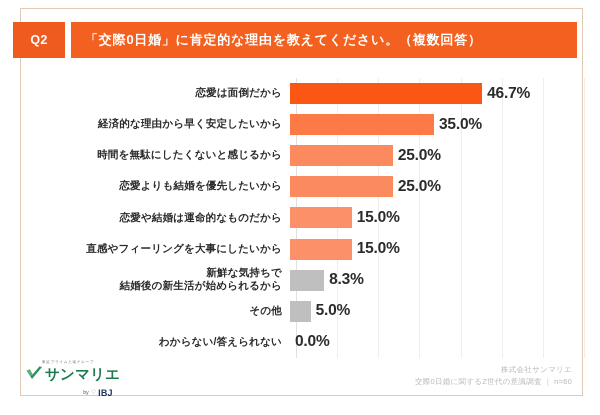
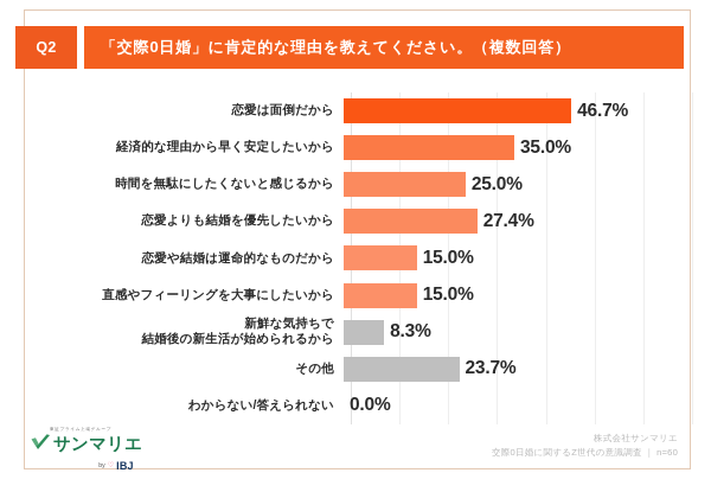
恋愛よりも結婚を優先したいから: 25.0% -> 27.4%
その他: 5.0% -> 23.7%
